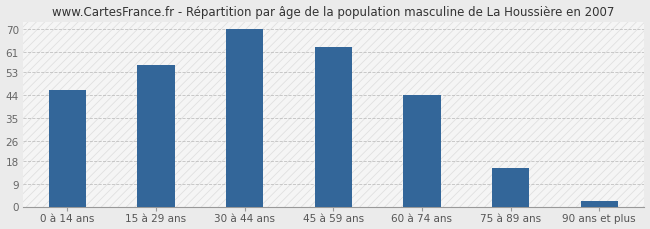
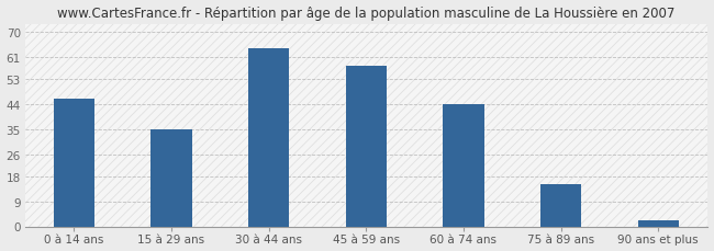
15 à 29 ans: 56 -> 35
30 à 44 ans: 70 -> 64
45 à 59 ans: 63 -> 58
